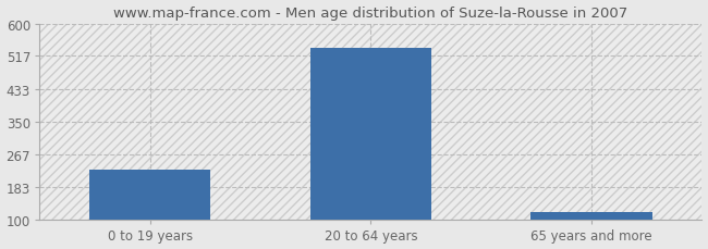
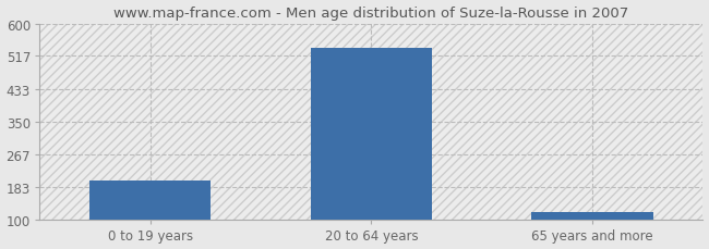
0 to 19 years: 228 -> 200
